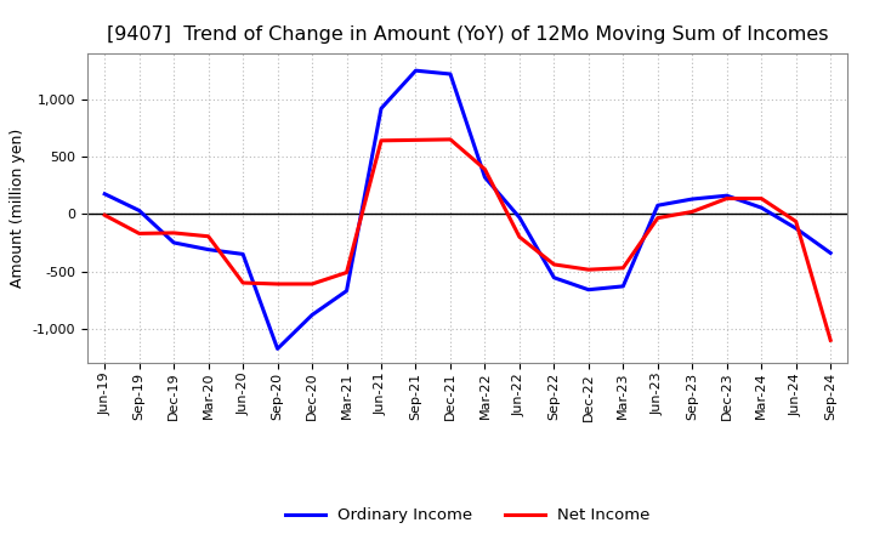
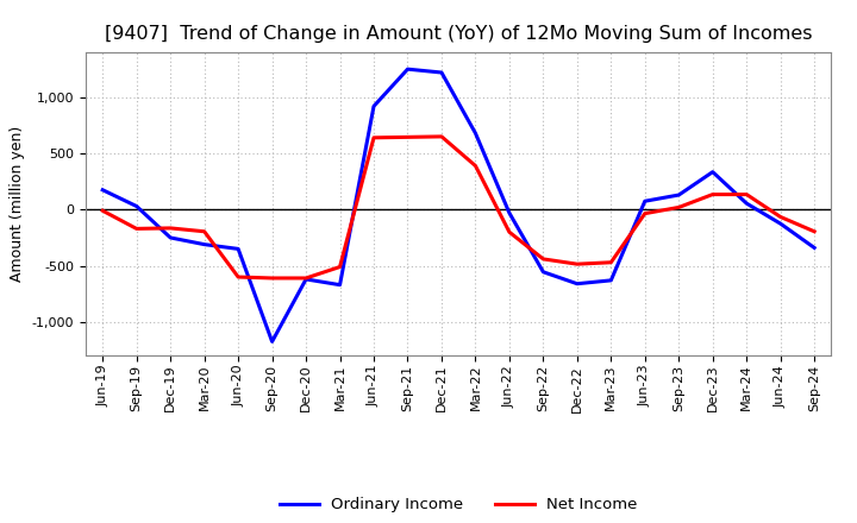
Ordinary Income/Dec-20: -880 -> -620
Ordinary Income/Mar-22: 320 -> 680
Ordinary Income/Dec-23: 160 -> 340
Net Income/Sep-24: -1,100 -> -200
